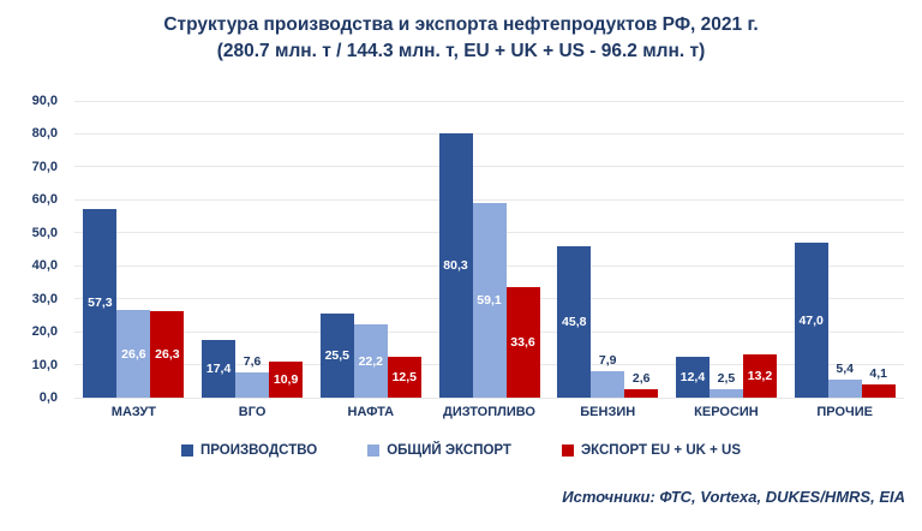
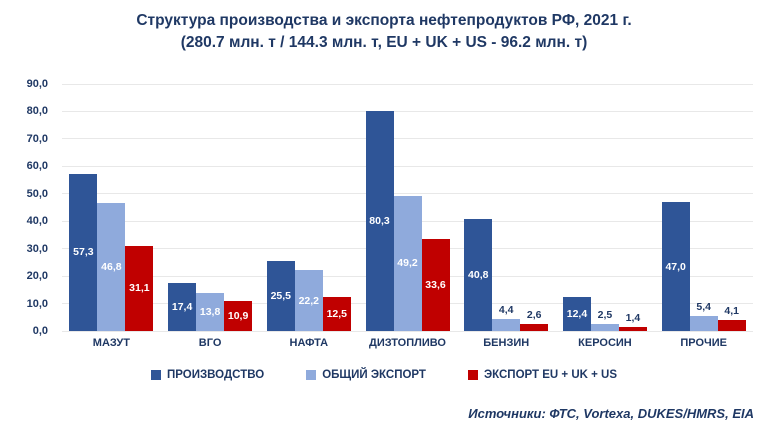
ОБЩИЙ ЭКСПОРТ/МАЗУТ: 26,6 -> 46,8
ЭКСПОРТ EU + UK + US/МАЗУТ: 26,3 -> 31,1
ОБЩИЙ ЭКСПОРТ/ВГО: 7,6 -> 13,8
ОБЩИЙ ЭКСПОРТ/ДИЗТОПЛИВО: 59,1 -> 49,2
ПРОИЗВОДСТВО/БЕНЗИН: 45,8 -> 40,8
ОБЩИЙ ЭКСПОРТ/БЕНЗИН: 7,9 -> 4,4
ЭКСПОРТ EU + UK + US/КЕРОСИН: 13,2 -> 1,4
